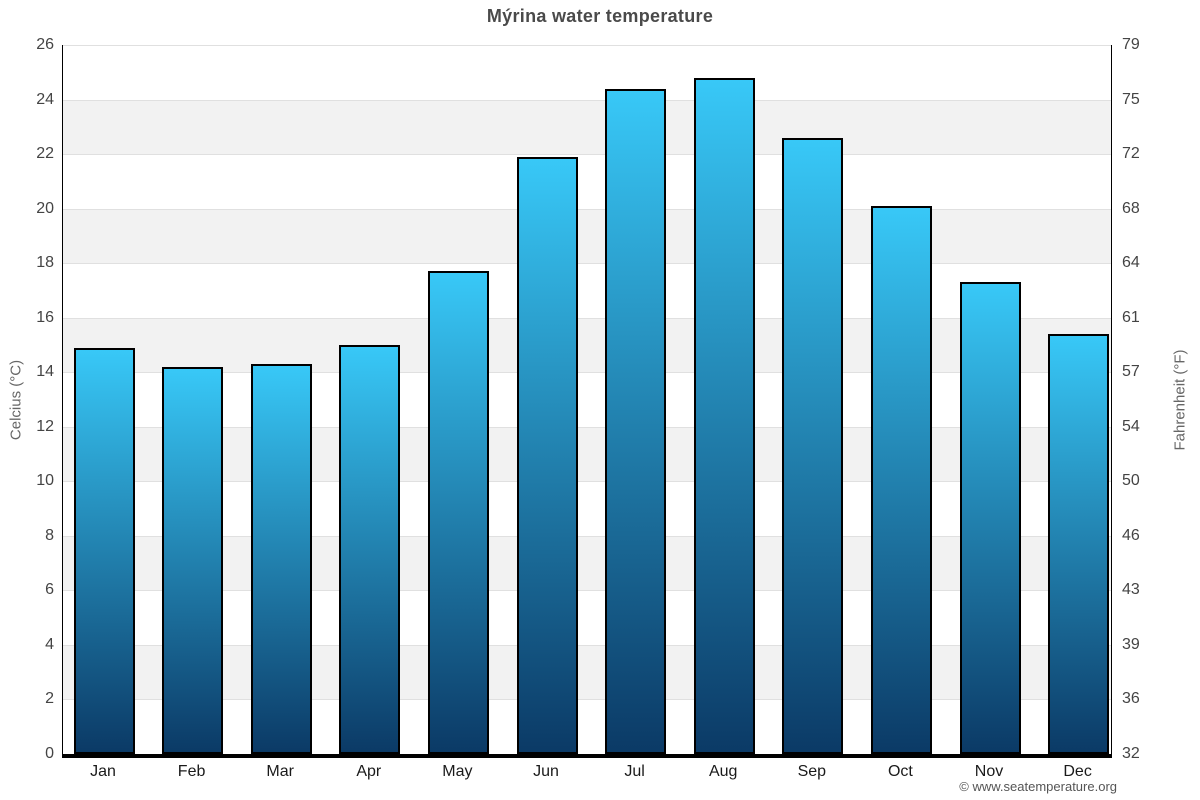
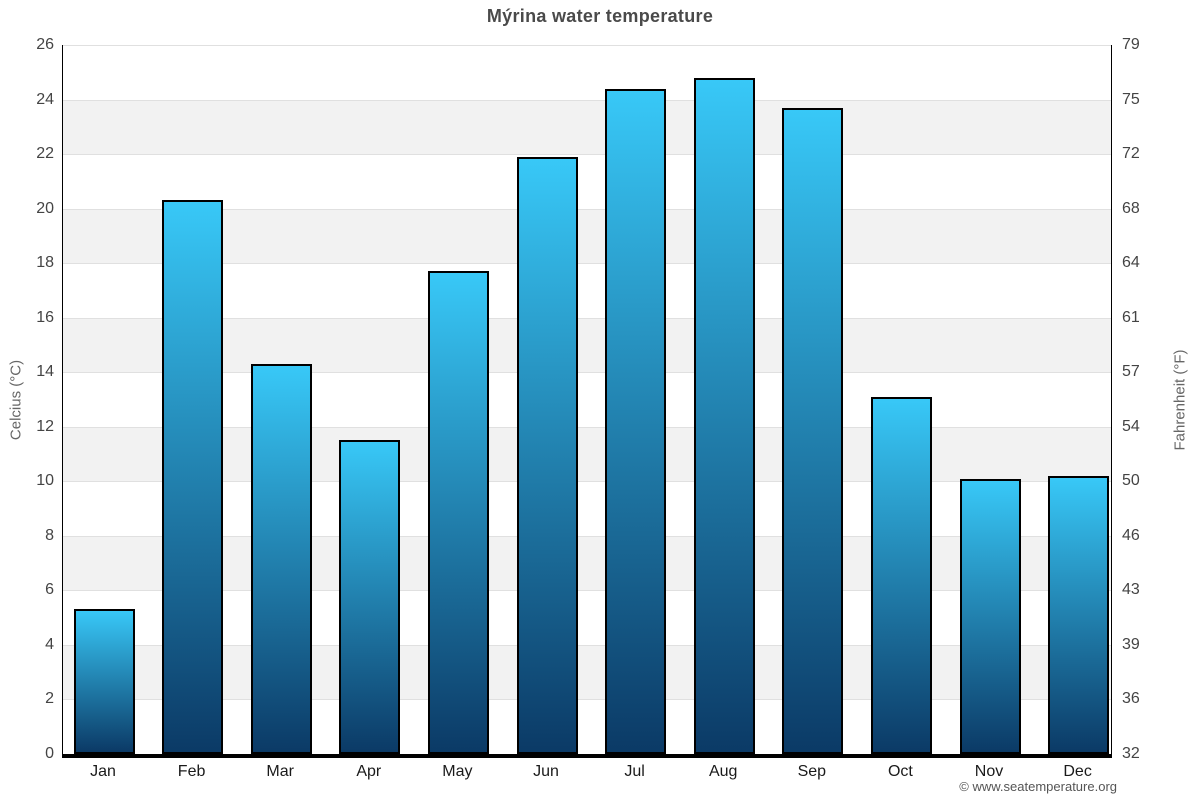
Jan: 14.9 -> 5.3
Feb: 14.2 -> 20.3
Apr: 15.0 -> 11.5
Sep: 22.6 -> 23.7
Oct: 20.1 -> 13.1
Nov: 17.3 -> 10.1
Dec: 15.4 -> 10.2
